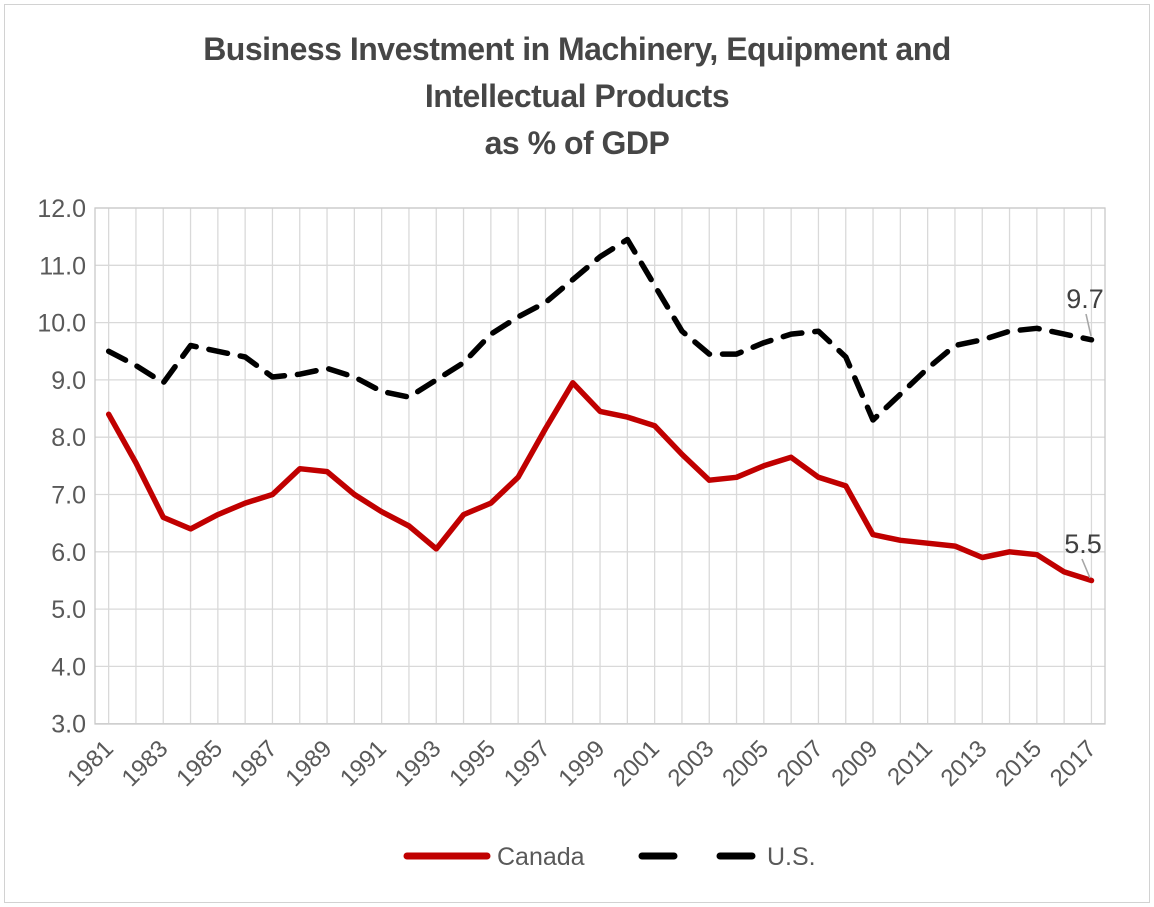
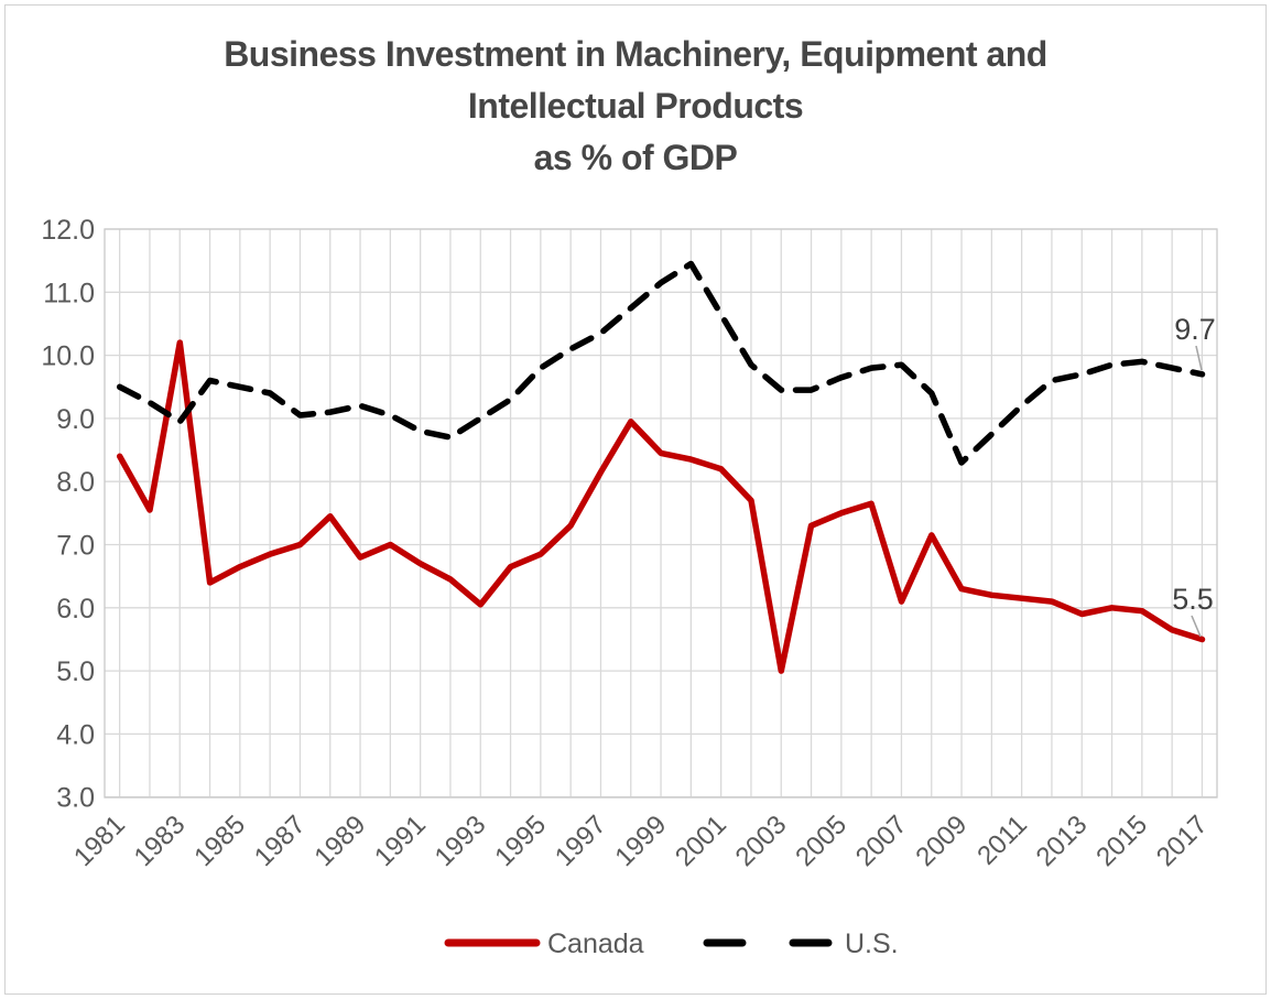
Canada/1983: 6.6 -> 10.2
Canada/1989: 7.4 -> 6.8
Canada/2003: 7.2 -> 5.0
Canada/2007: 7.3 -> 6.1
